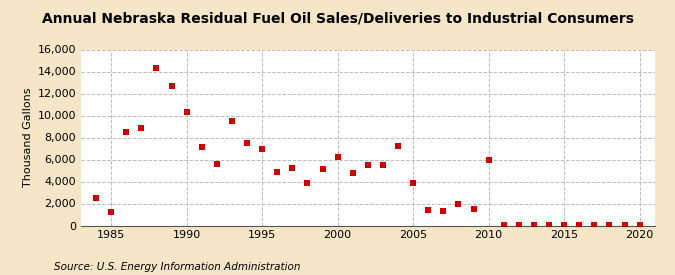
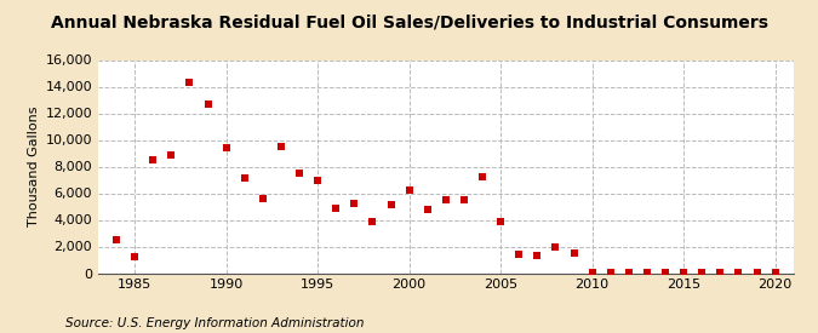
1990: 10,300 -> 9,400
2010: 6,000 -> 0
